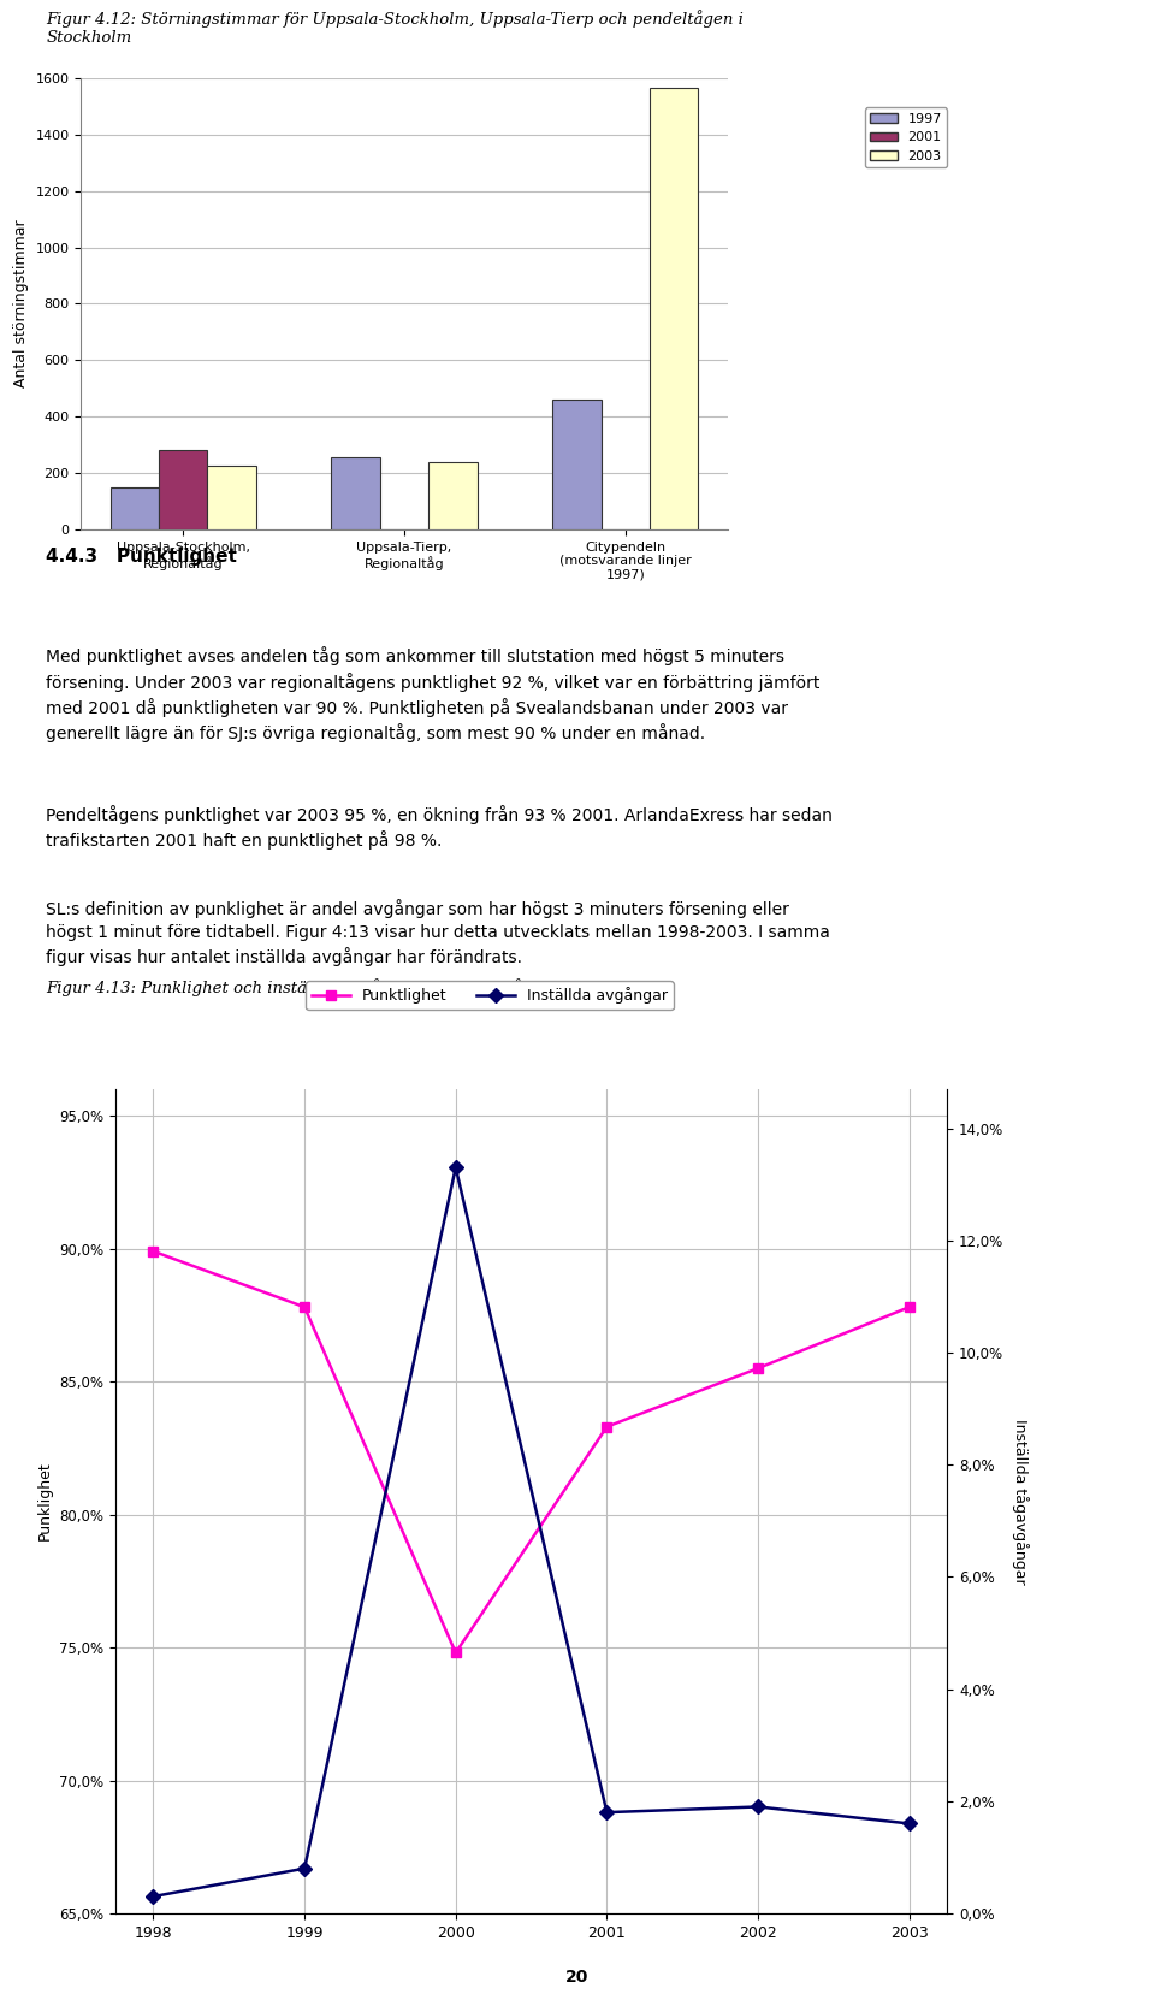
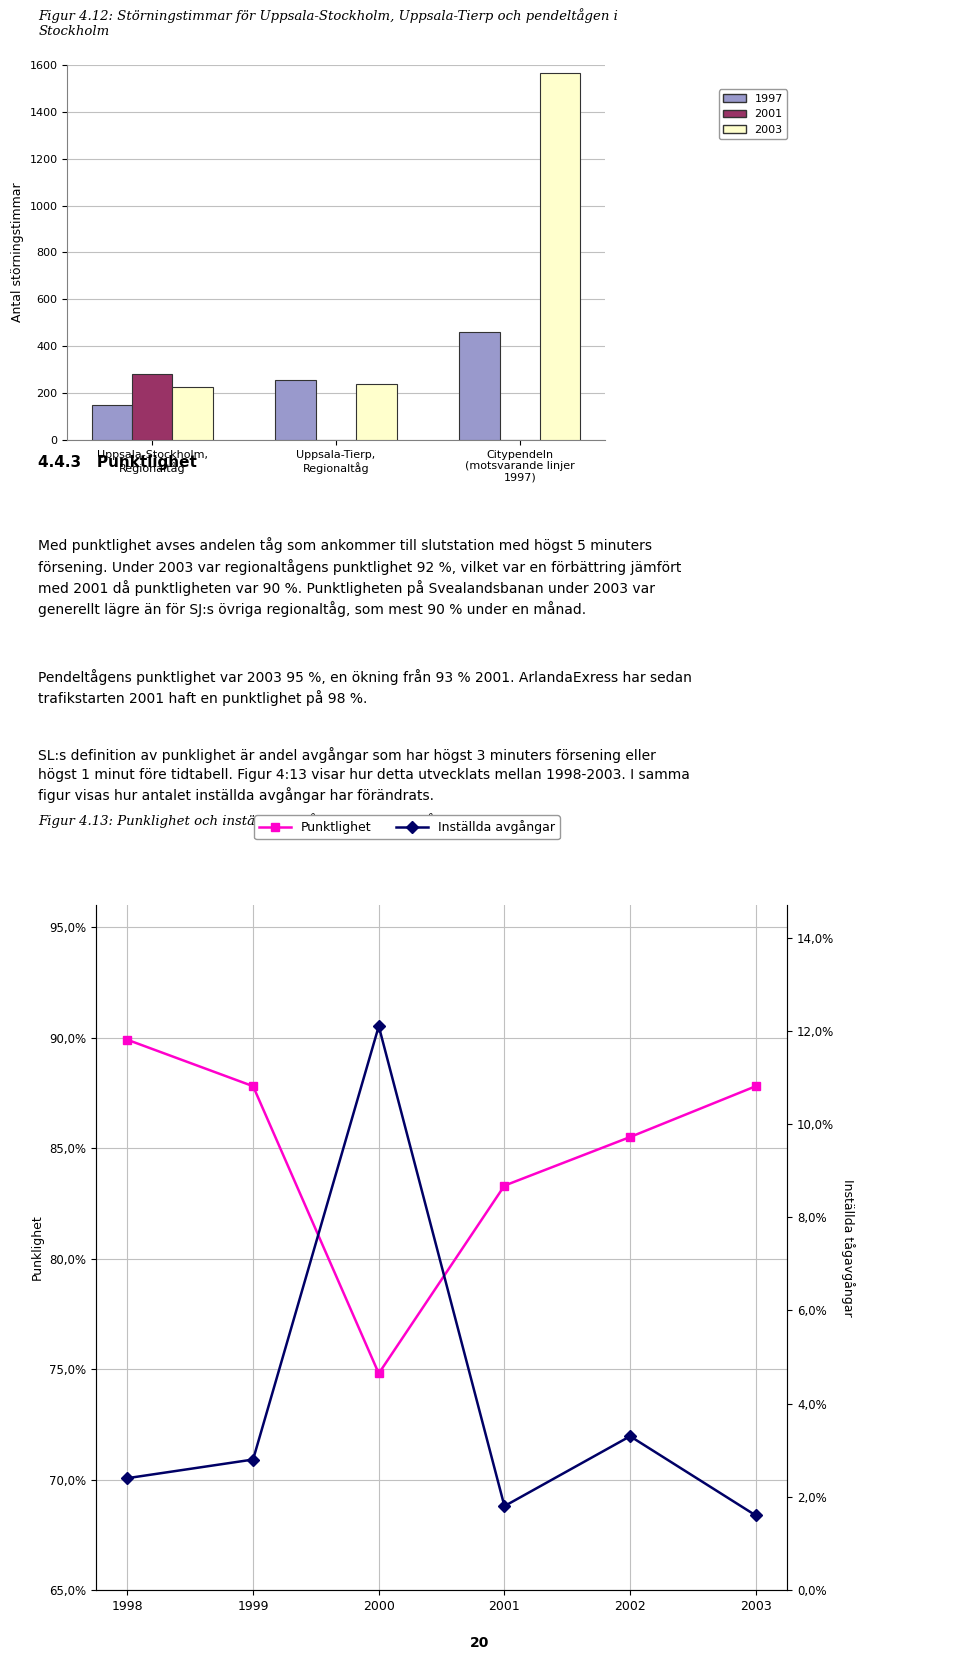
Inställda avgångar/1998: 0,3% -> 2,4%
Inställda avgångar/1999: 0,8% -> 2,8%
Inställda avgångar/2000: 13,3% -> 12,1%
Inställda avgångar/2002: 1,9% -> 3,3%
